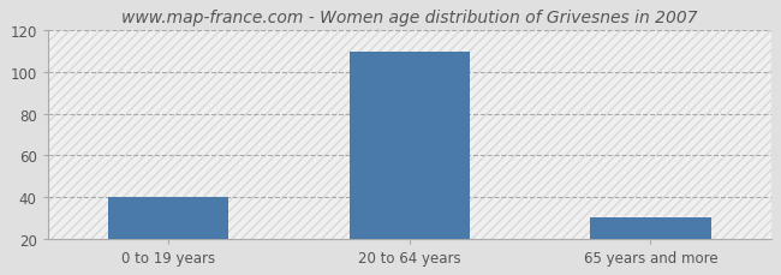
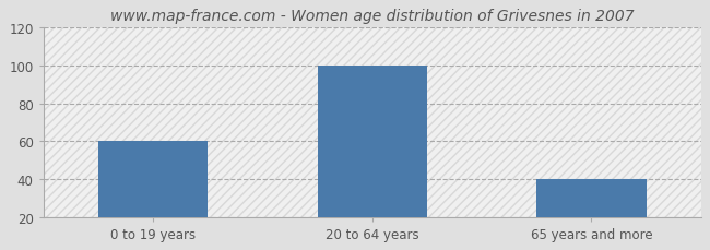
0 to 19 years: 40 -> 60
20 to 64 years: 110 -> 100
65 years and more: 30 -> 40
